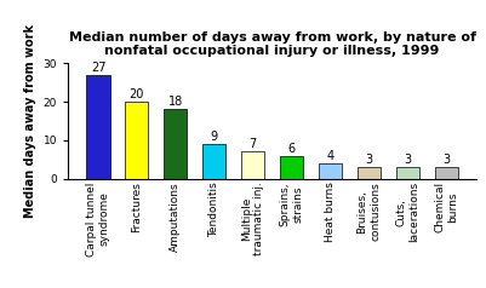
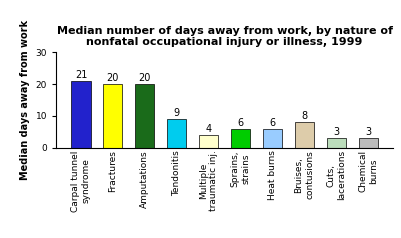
Carpal tunnel syndrome: 27 -> 21
Amputations: 18 -> 20
Multiple traumatic inj.: 7 -> 4
Heat burns: 4 -> 6
Bruises, contusions: 3 -> 8
